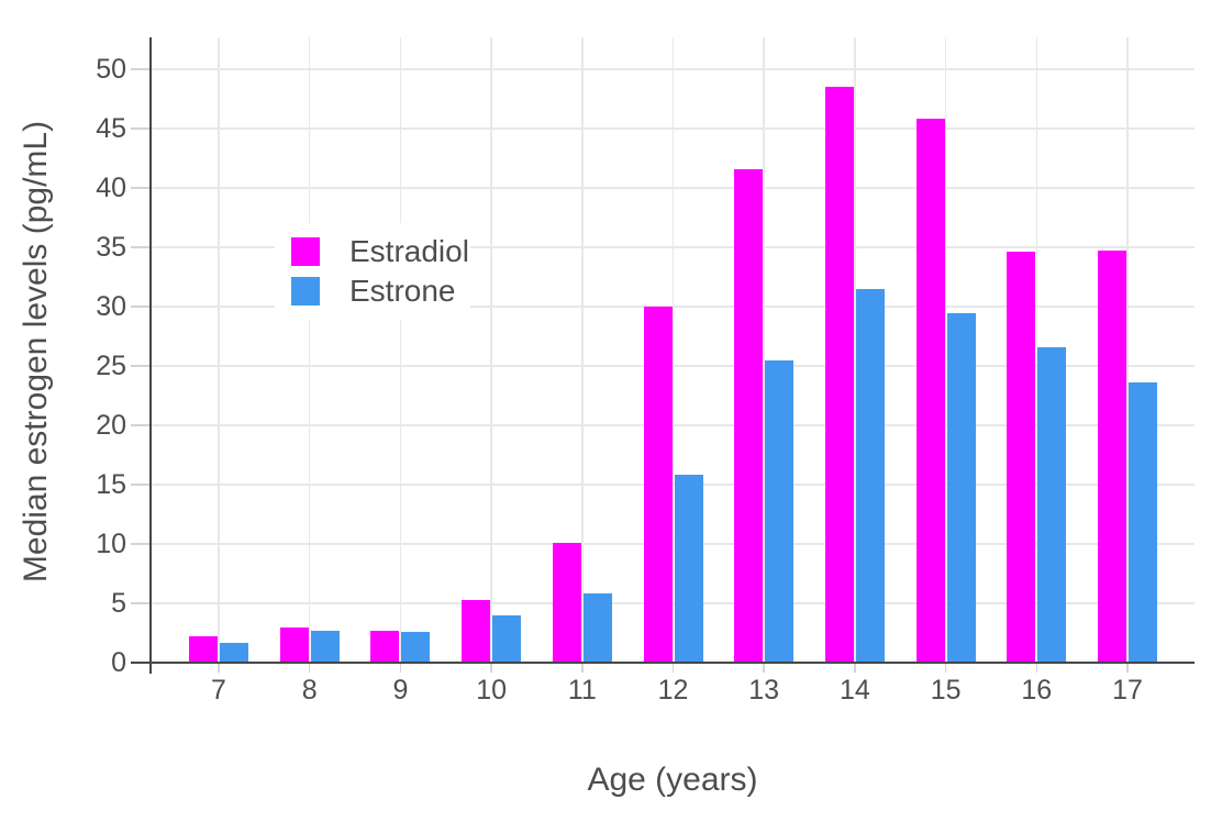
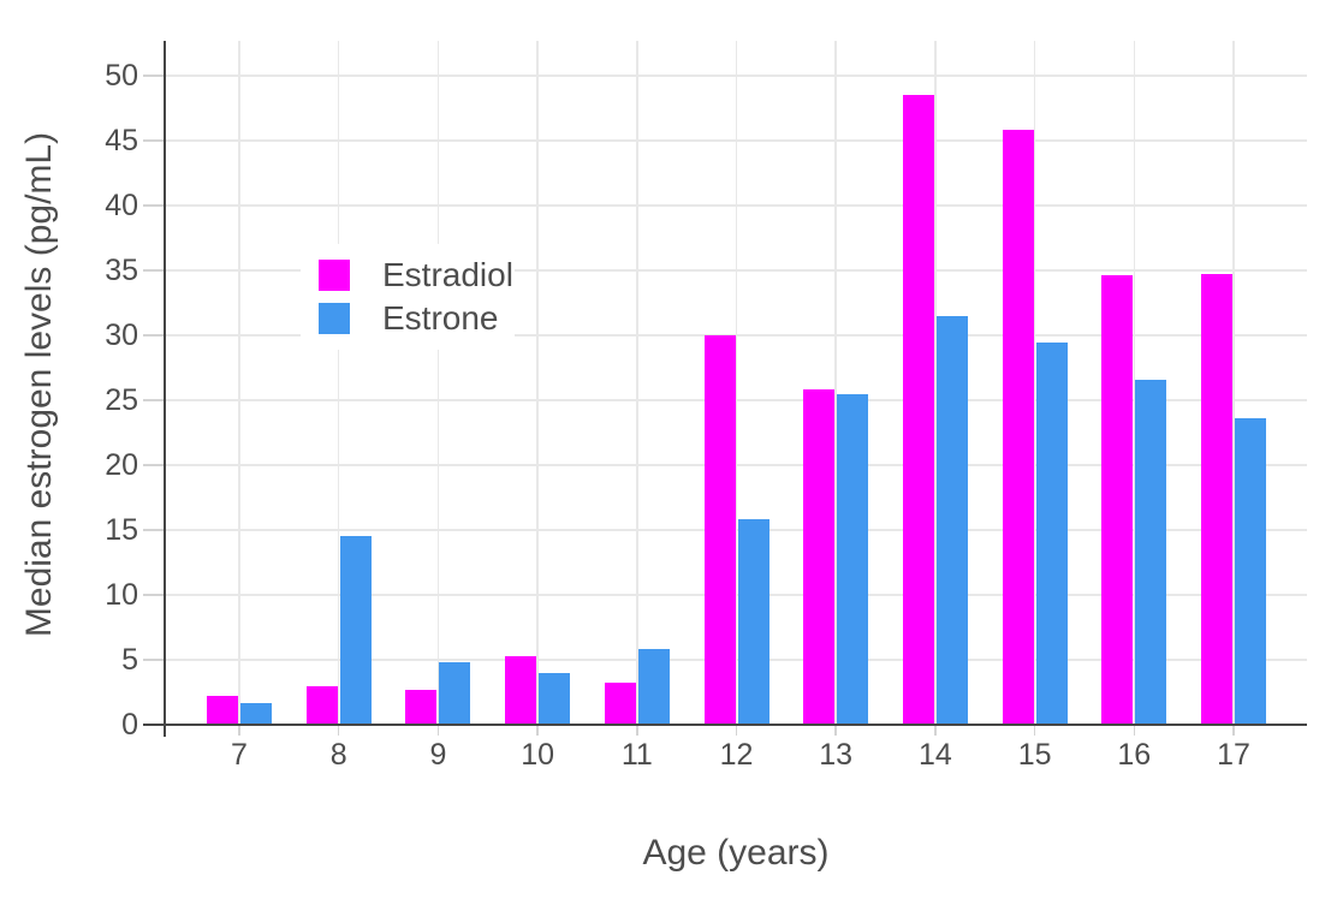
Estrone/8: 2.7 -> 14.5
Estrone/9: 2.6 -> 4.8
Estradiol/11: 10.1 -> 3.2
Estradiol/13: 41.6 -> 25.8
